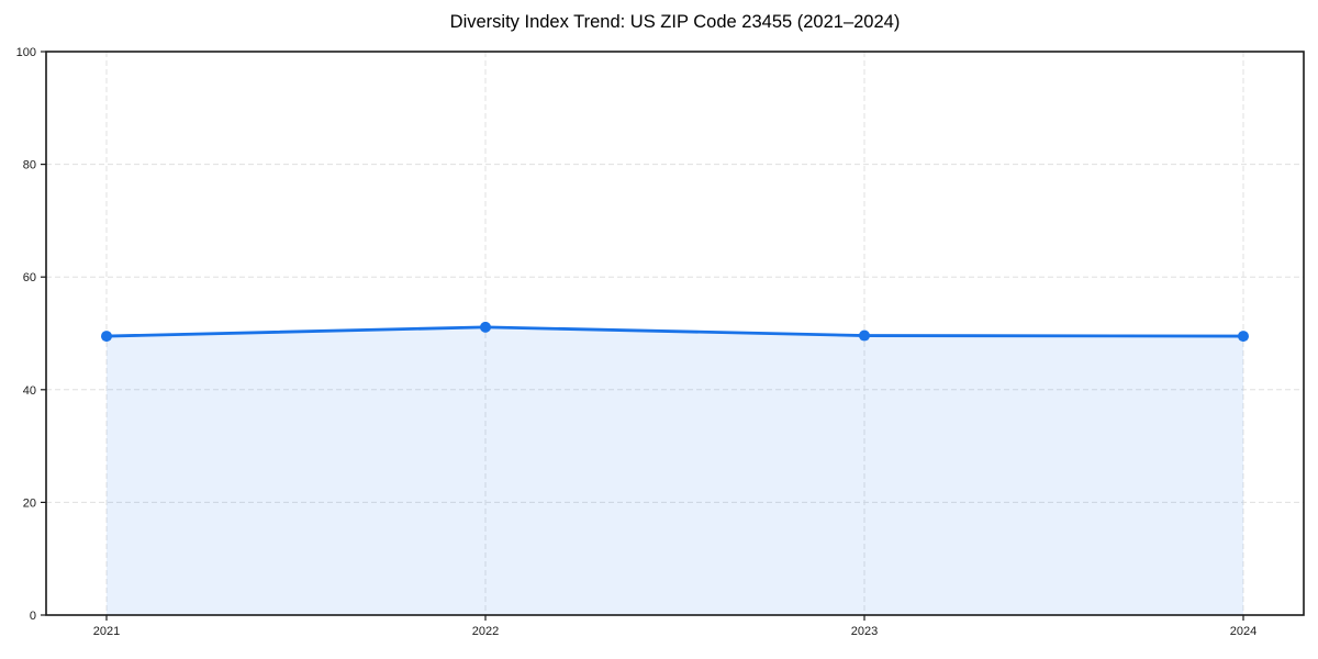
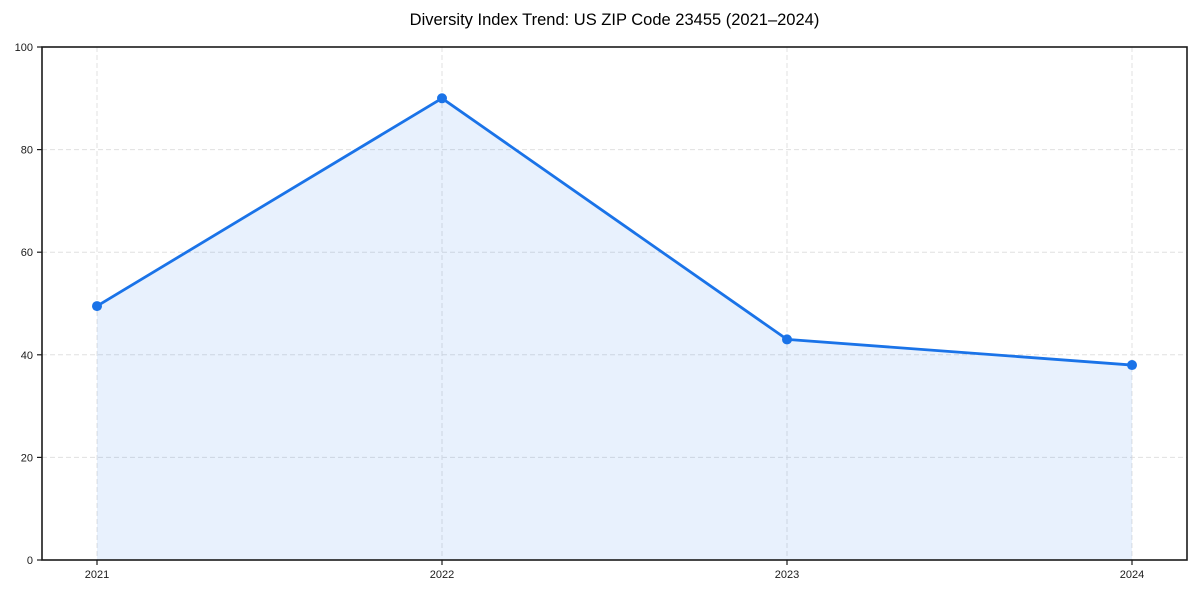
2022: 51 -> 90
2023: 50 -> 43
2024: 50 -> 38
